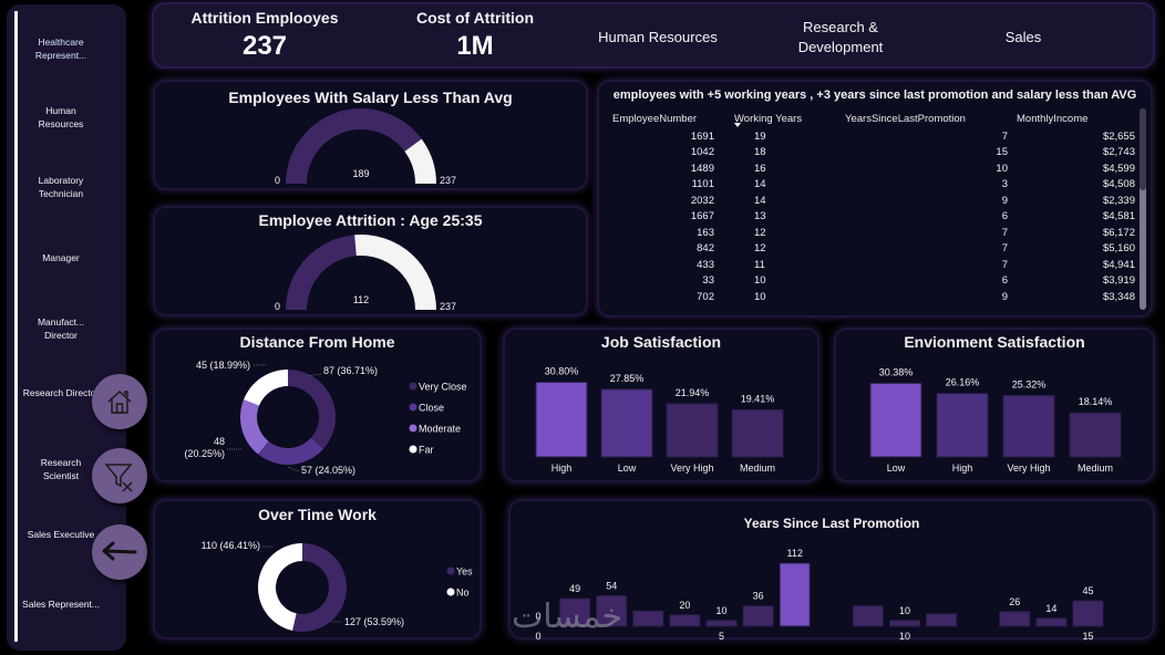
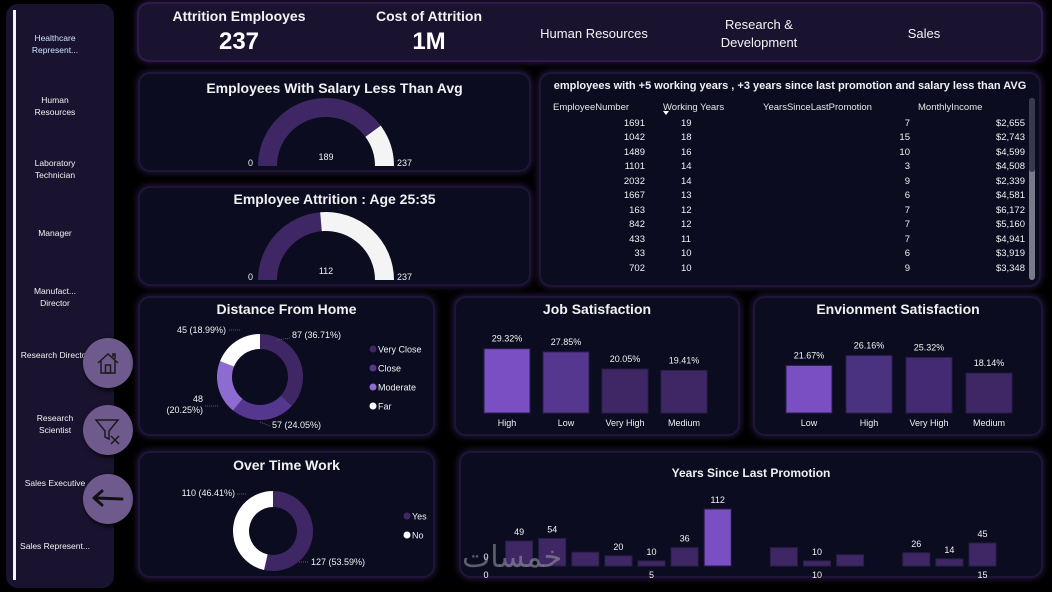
Job Satisfaction/High: 30.80% -> 29.32%
Job Satisfaction/Very High: 21.94% -> 20.05%
Envionment Satisfaction/Low: 30.38% -> 21.67%
